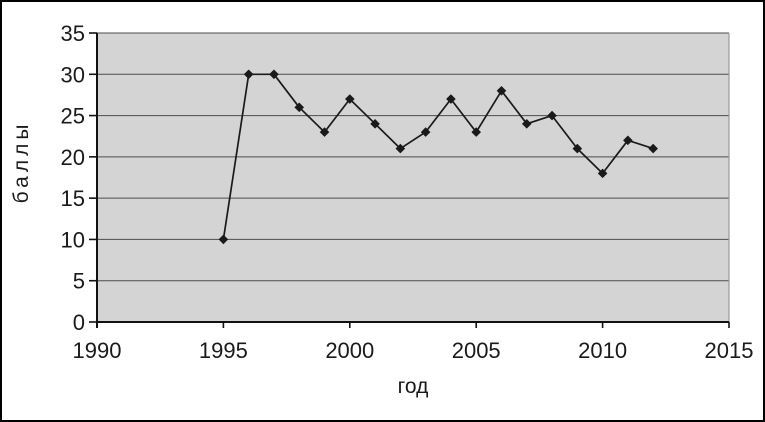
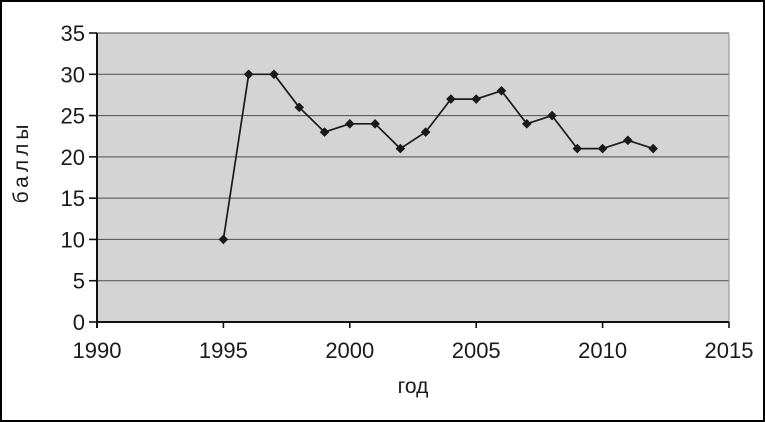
2000: 27 -> 24
2005: 23 -> 27
2010: 18 -> 21
